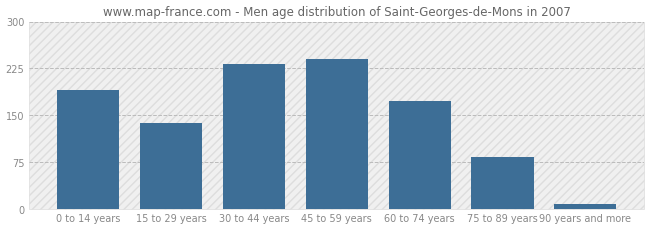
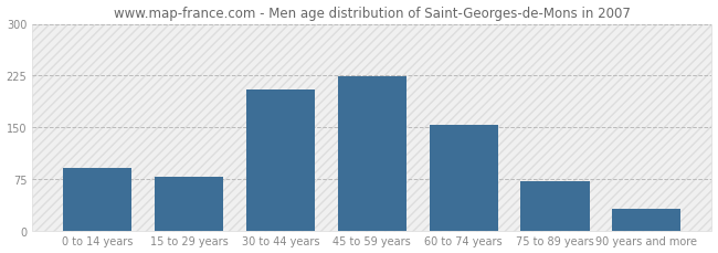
0 to 14 years: 190 -> 90
15 to 29 years: 137 -> 78
30 to 44 years: 232 -> 204
45 to 59 years: 240 -> 224
60 to 74 years: 172 -> 154
75 to 89 years: 83 -> 72
90 years and more: 8 -> 32
